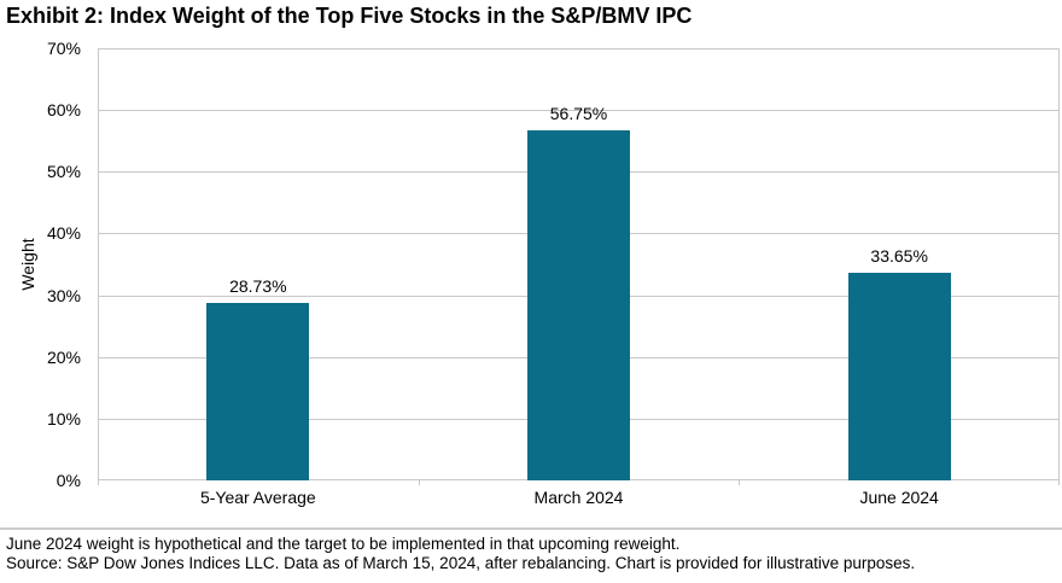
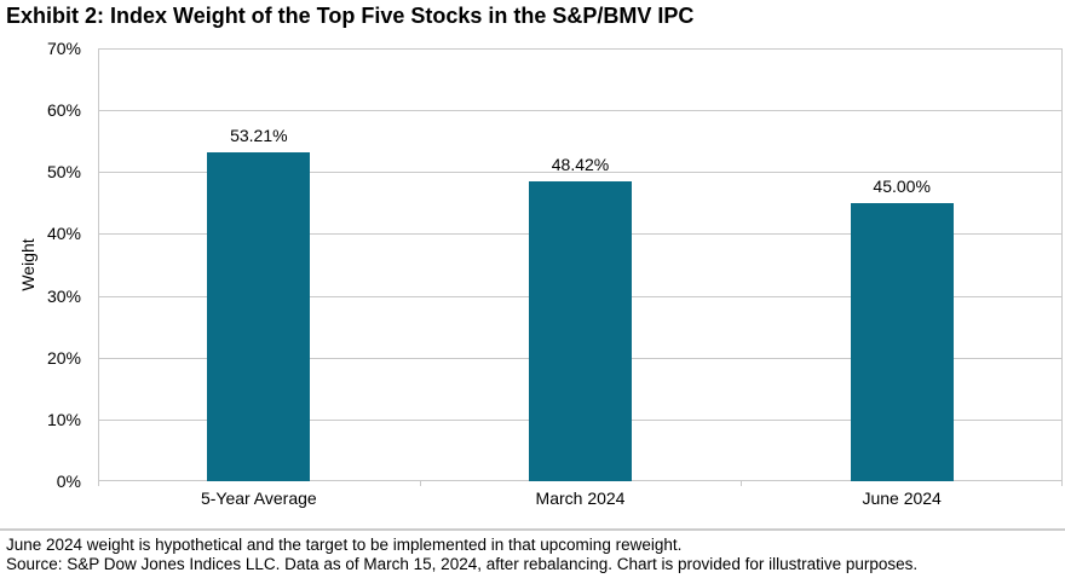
5-Year Average: 28.73% -> 53.21%
March 2024: 56.75% -> 48.42%
June 2024: 33.65% -> 45.00%
